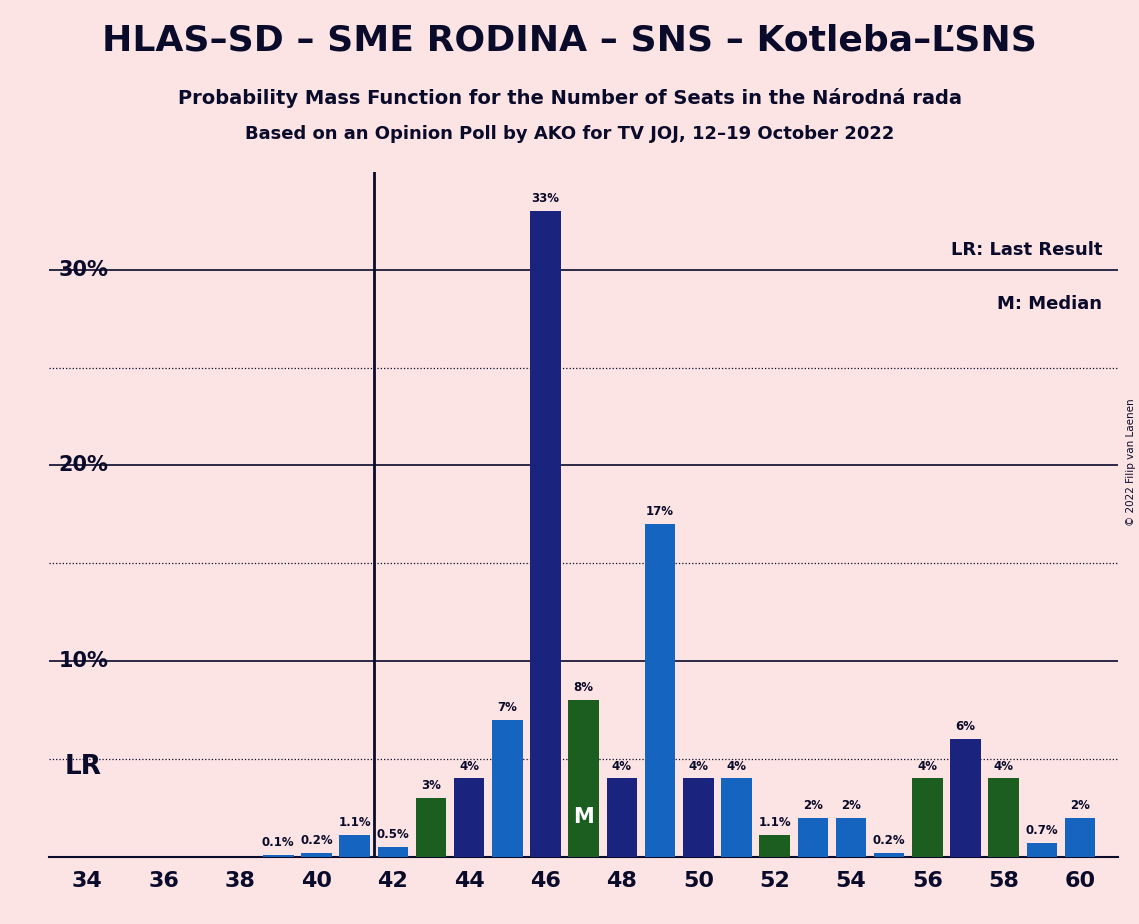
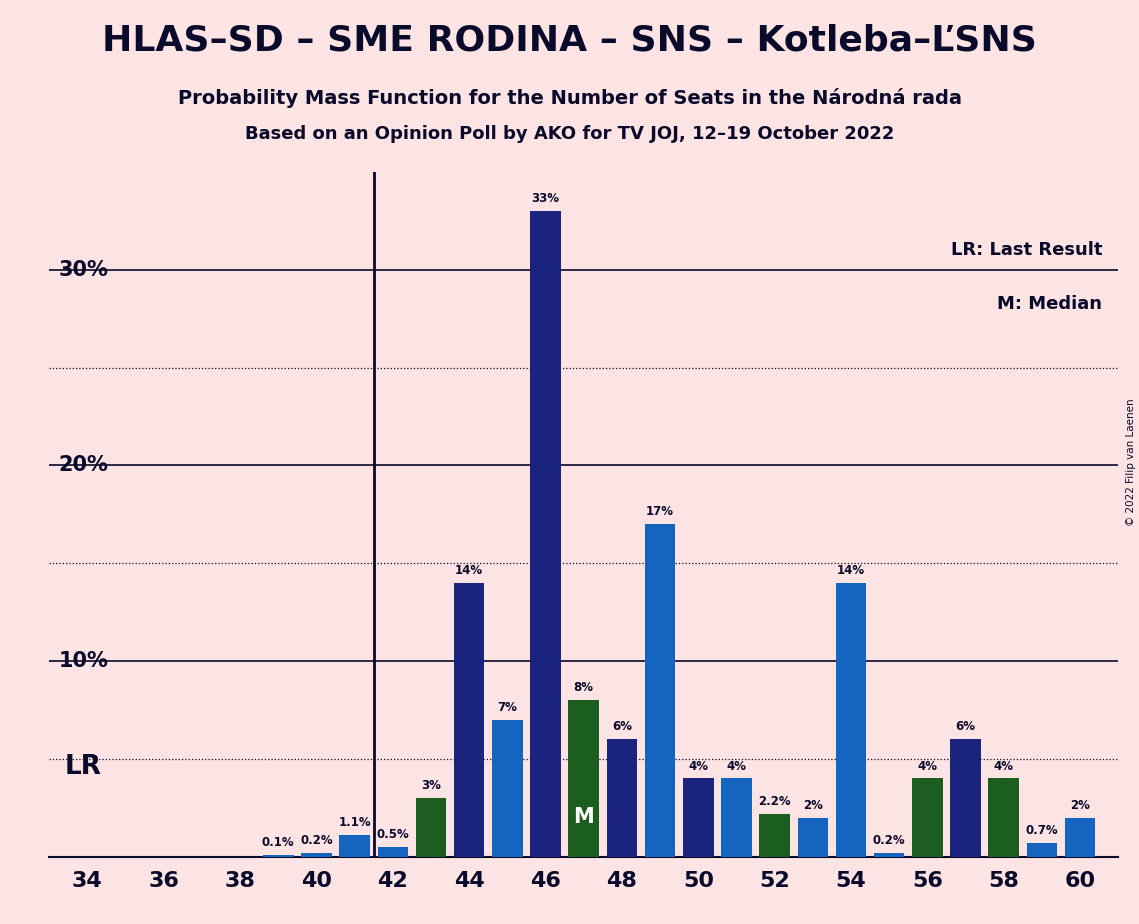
44: 4% -> 14%
48: 4% -> 6%
52: 1.1% -> 2.2%
54: 2% -> 14%
